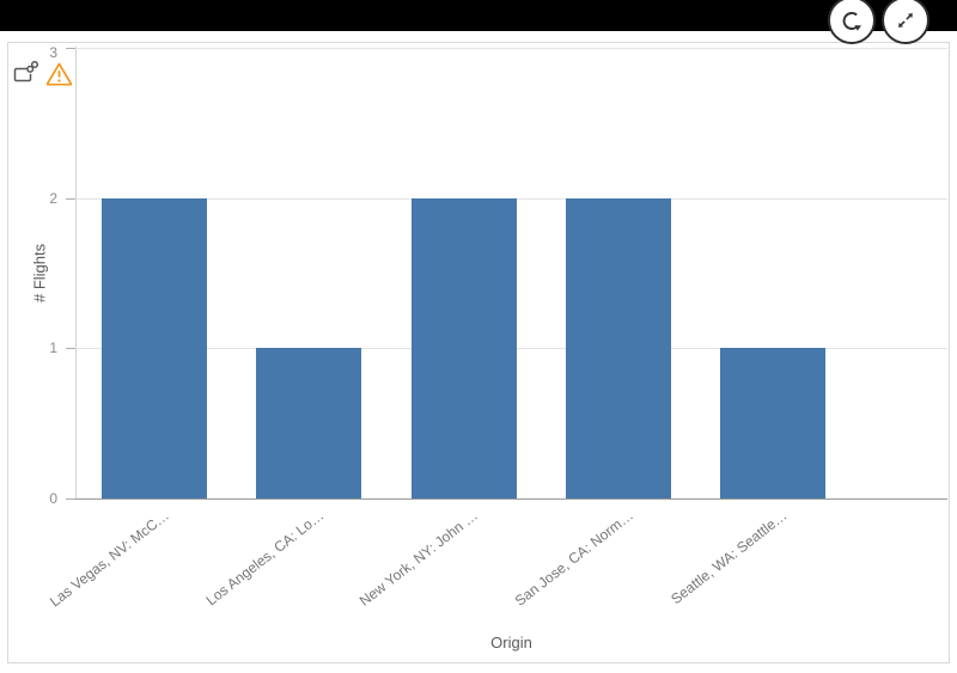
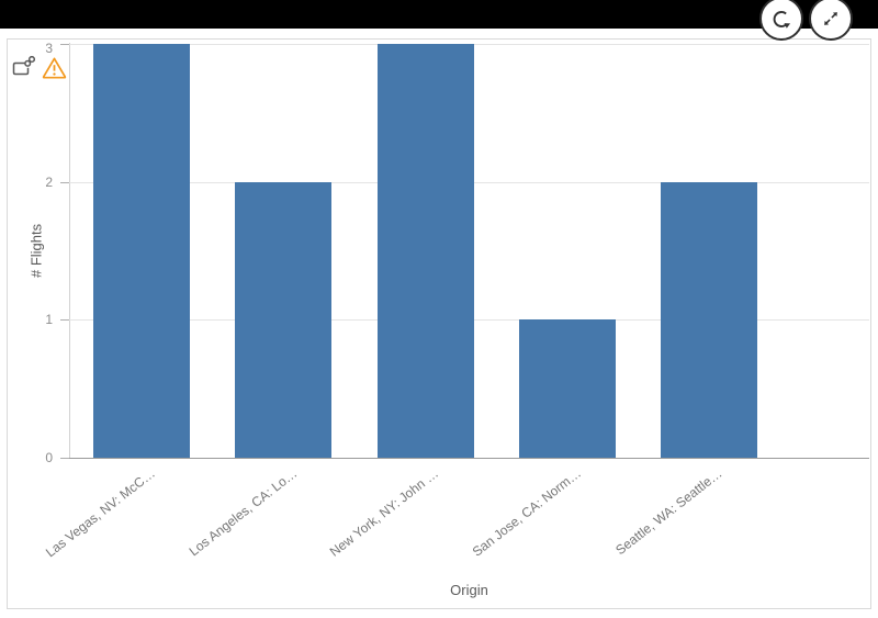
Las Vegas, NV: McC…: 2 -> 3
Los Angeles, CA: Lo…: 1 -> 2
New York, NY: John …: 2 -> 3
San Jose, CA: Norm…: 2 -> 1
Seattle, WA: Seattle…: 1 -> 2
